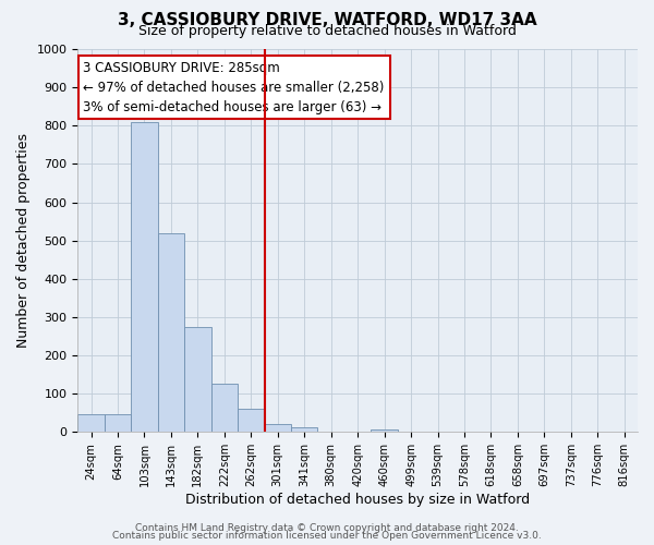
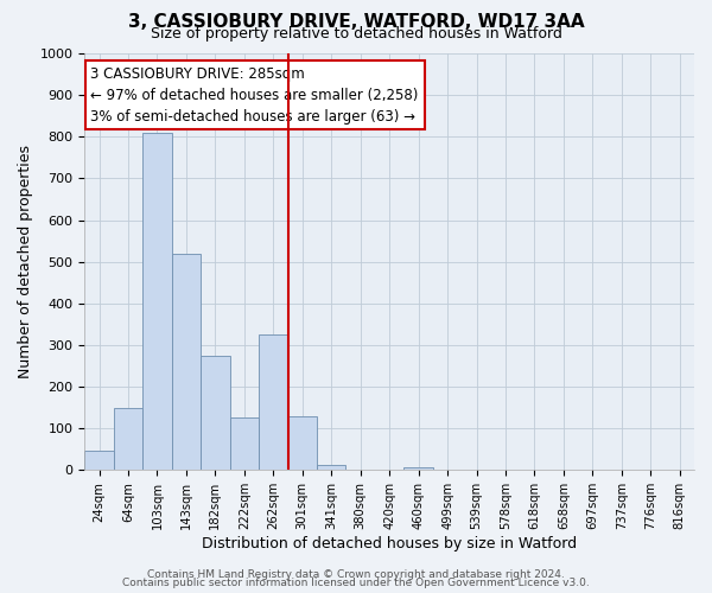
64sqm: 46 -> 150
262sqm: 60 -> 325
301sqm: 22 -> 130
